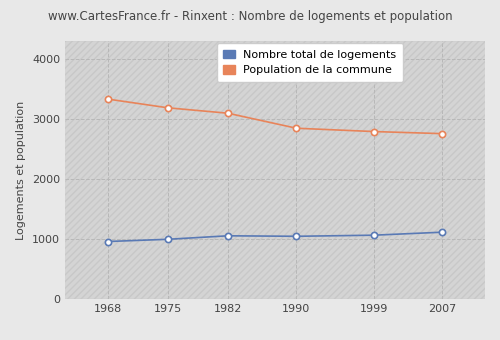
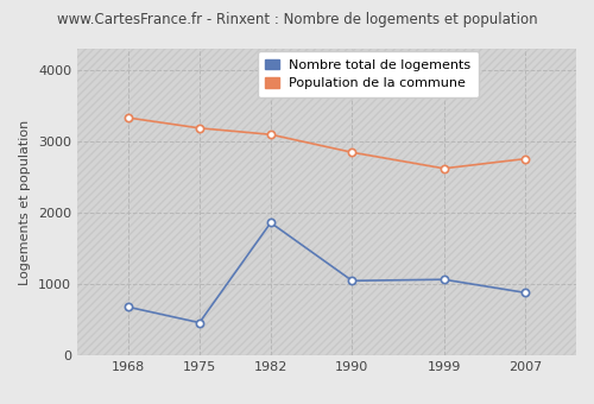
Nombre total de logements/1968: 960 -> 680
Nombre total de logements/1975: 1000 -> 460
Nombre total de logements/1982: 1060 -> 1860
Population de la commune/1999: 2790 -> 2620
Nombre total de logements/2007: 1120 -> 880
